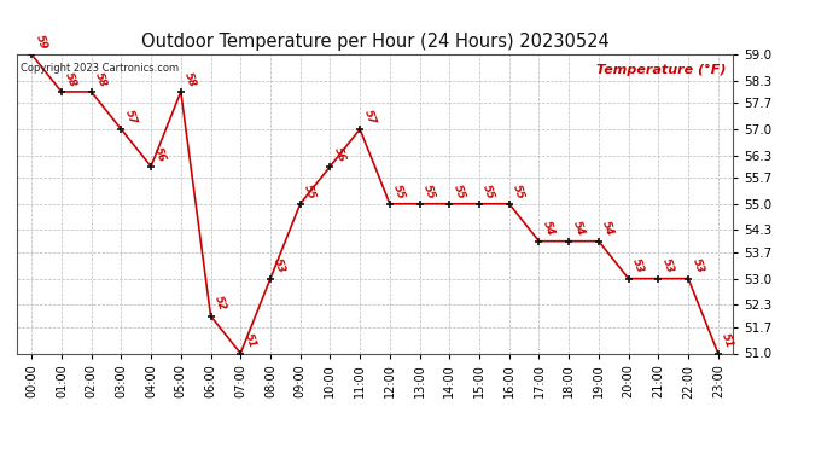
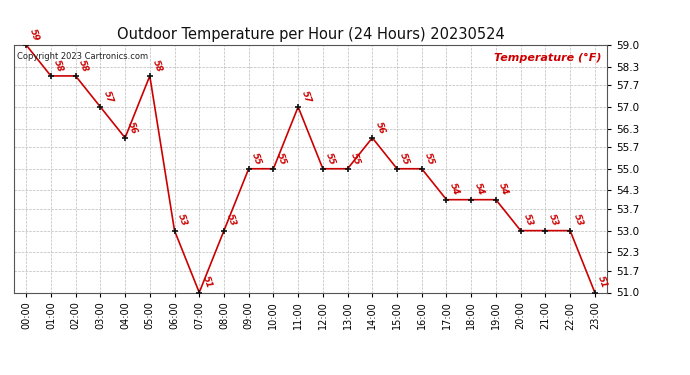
06:00: 52 -> 53
10:00: 56 -> 55
14:00: 55 -> 56
